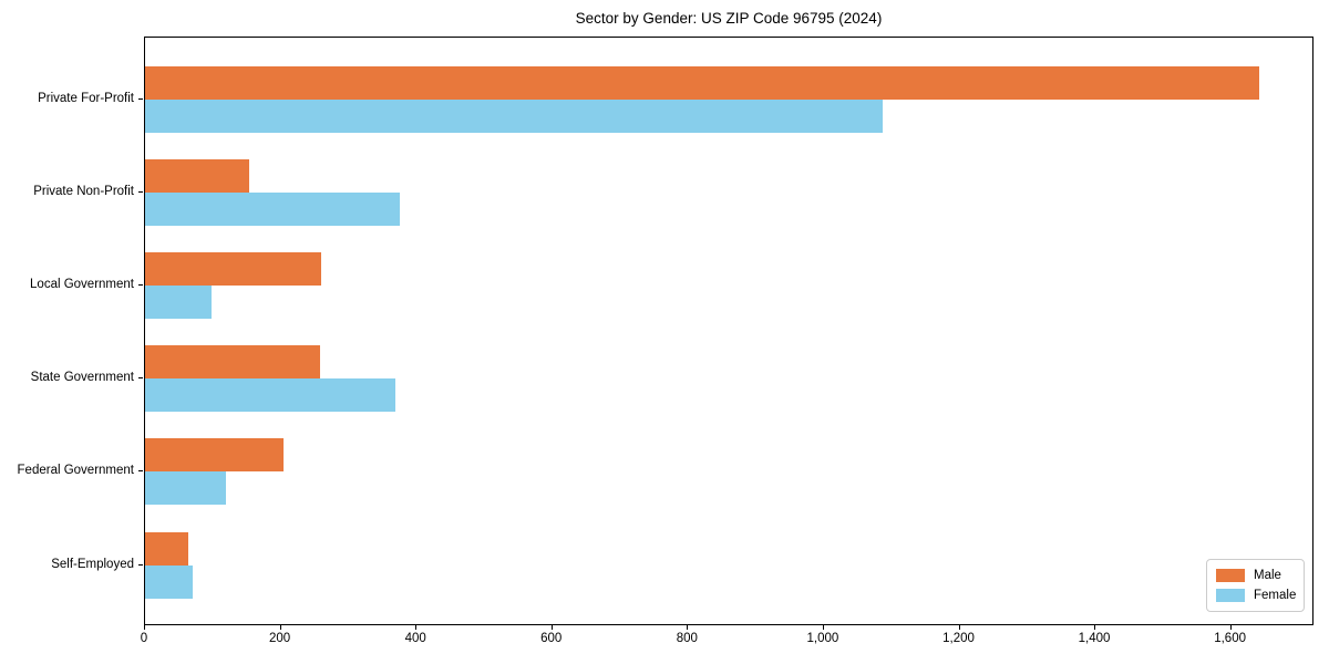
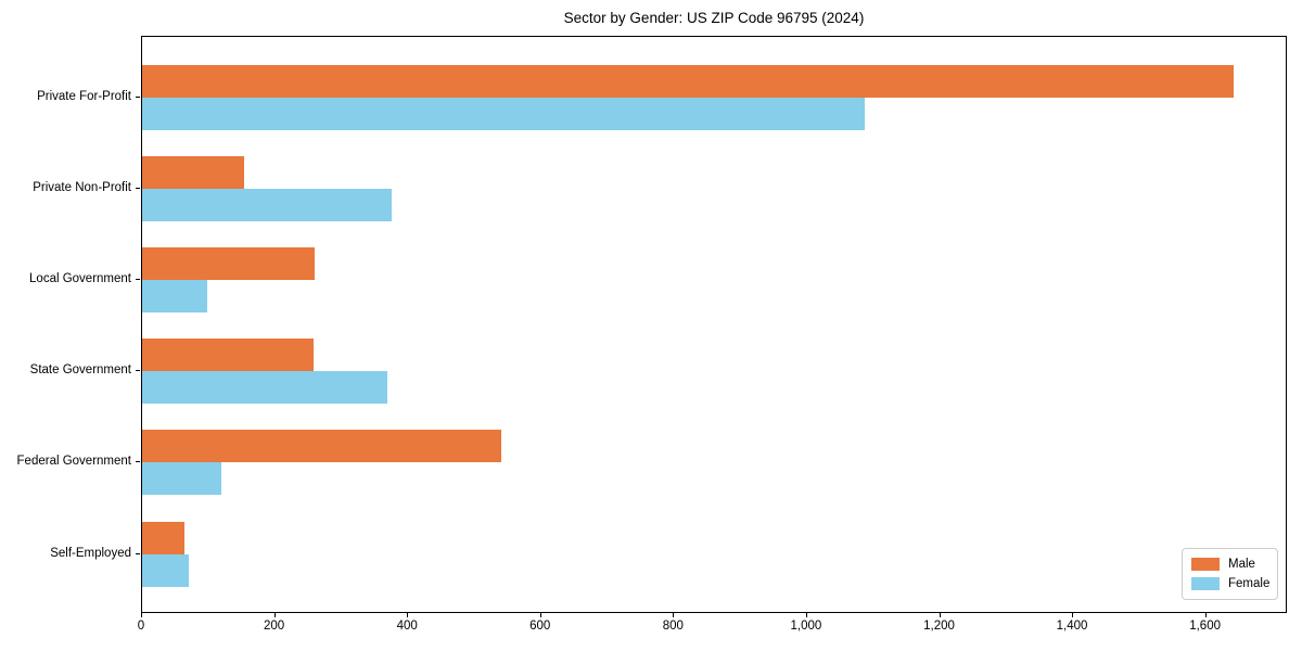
Male/Federal Government: 200 -> 540
